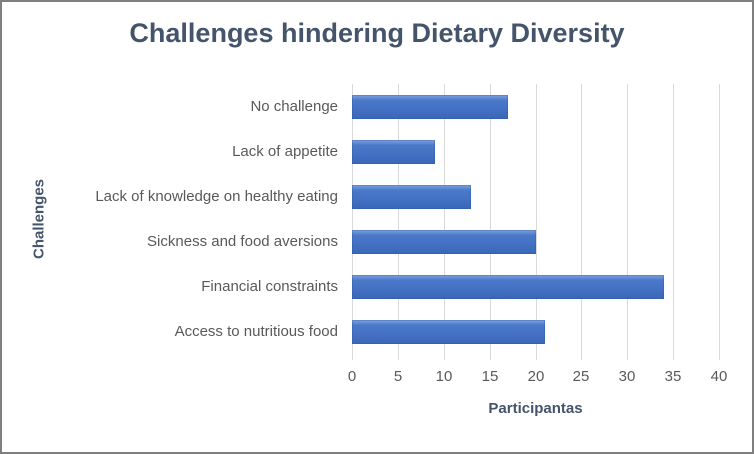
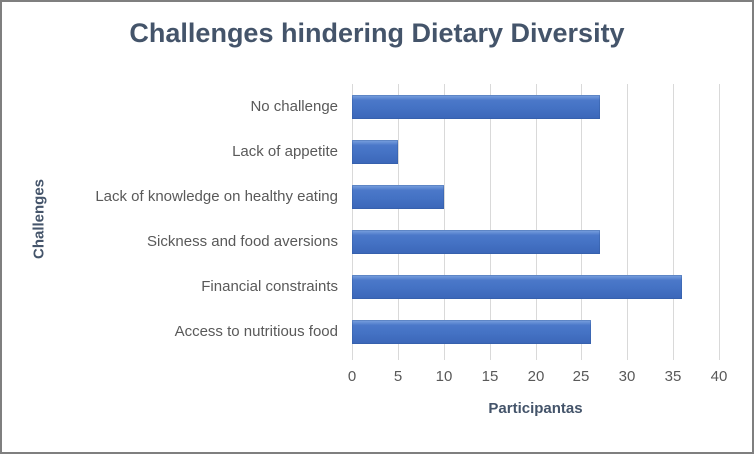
No challenge: 17 -> 27
Lack of appetite: 9 -> 5
Lack of knowledge on healthy eating: 13 -> 10
Sickness and food aversions: 20 -> 27
Financial constraints: 34 -> 36
Access to nutritious food: 21 -> 26
